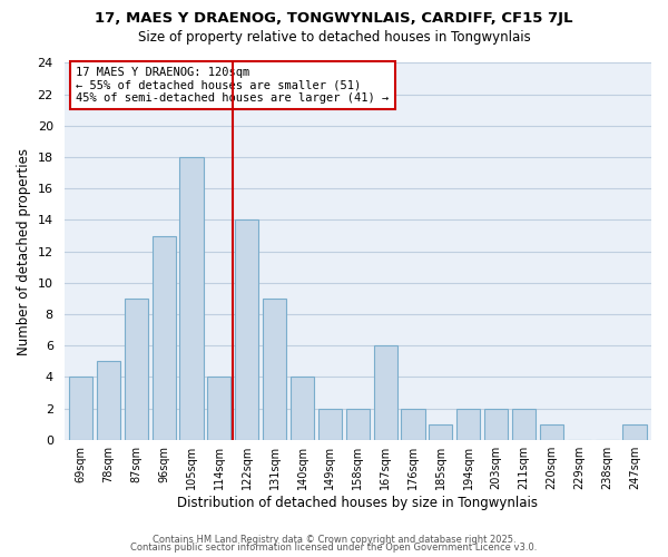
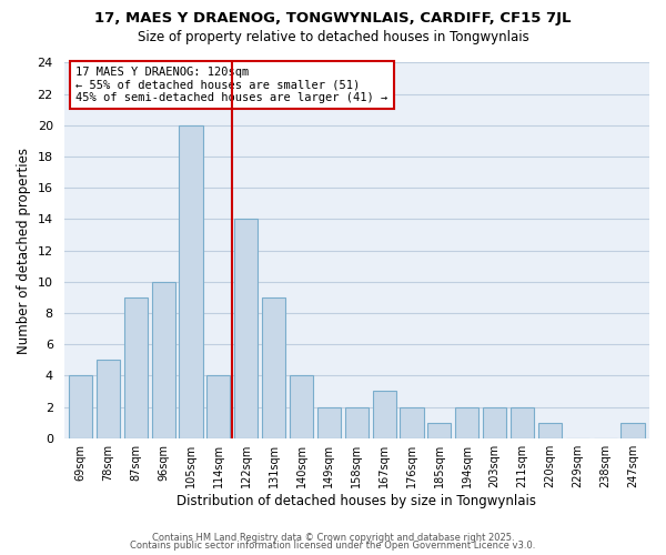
96sqm: 13 -> 10
105sqm: 18 -> 20
167sqm: 6 -> 3
